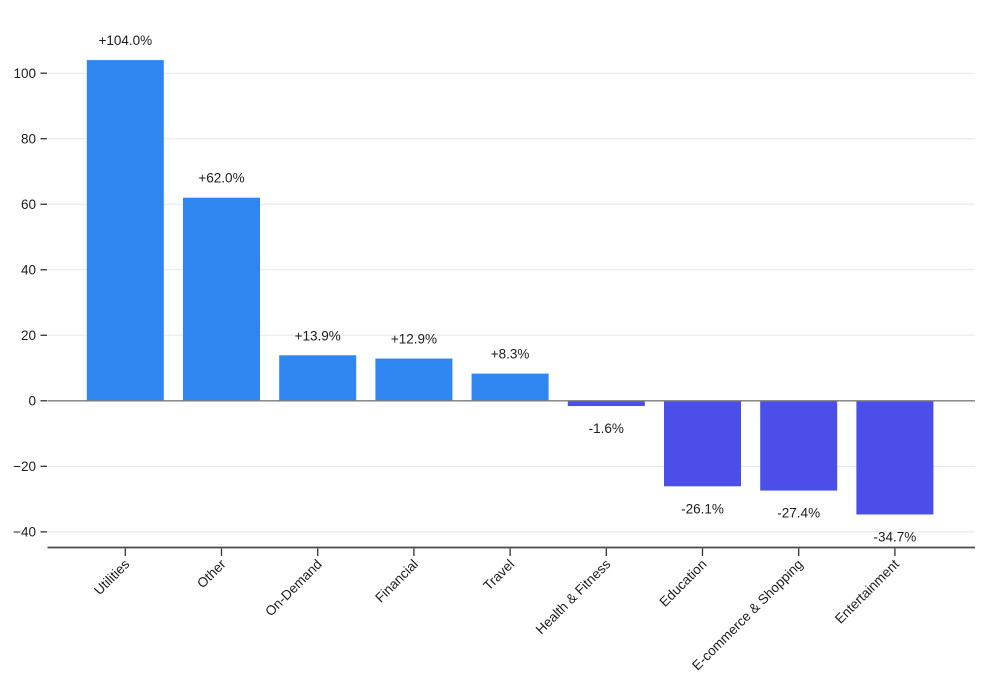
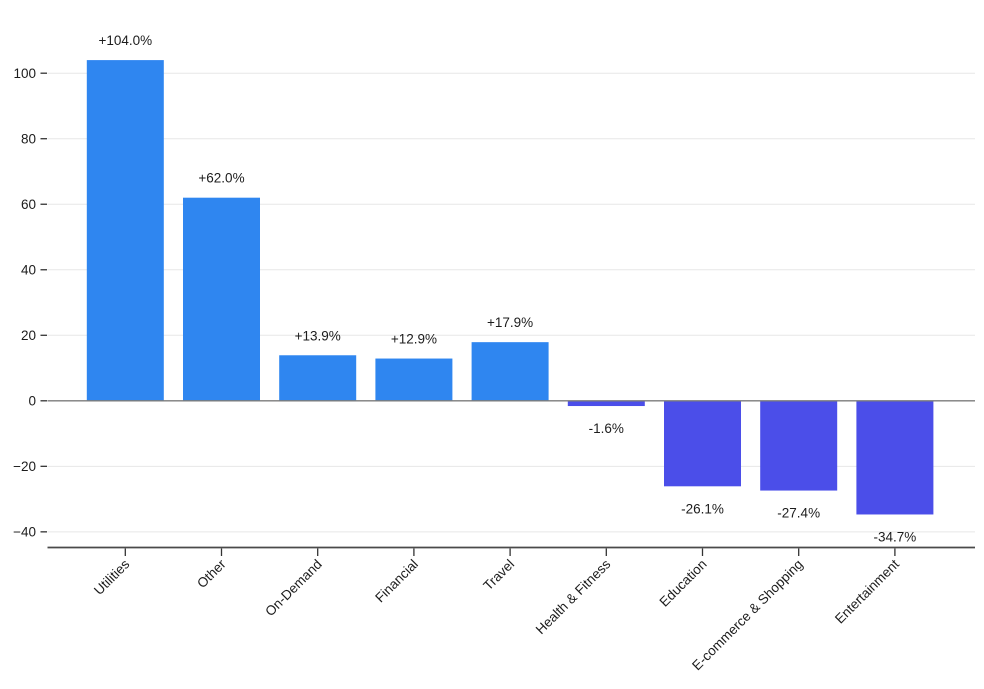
Travel: +8.3% -> +17.9%
